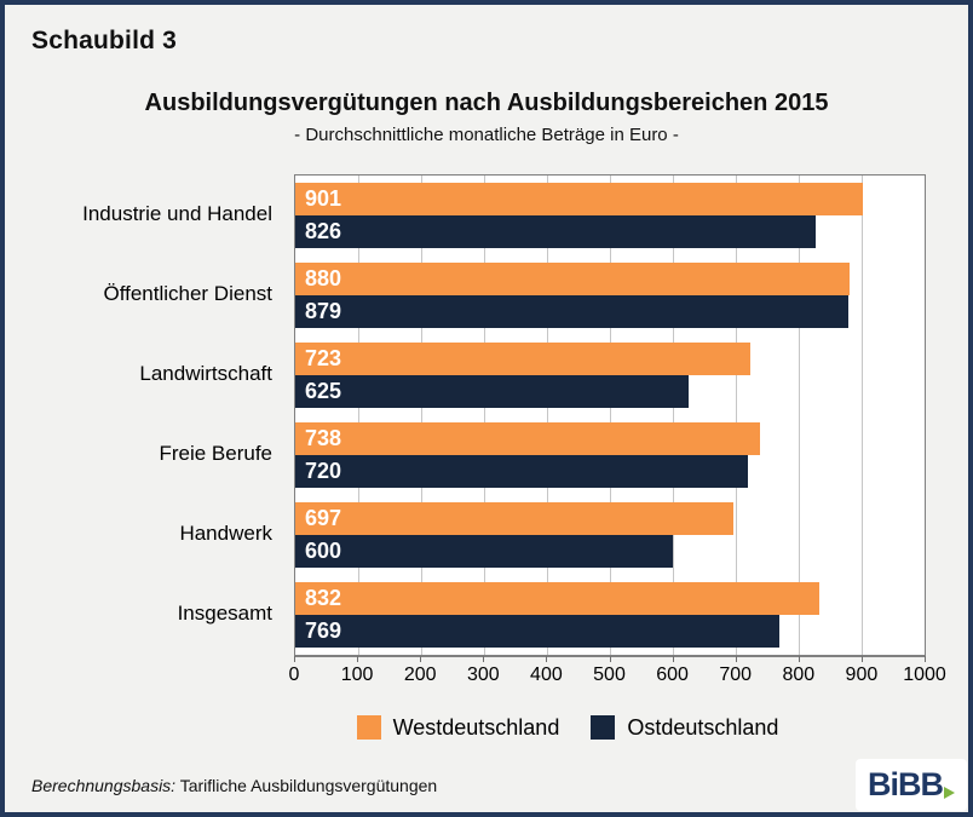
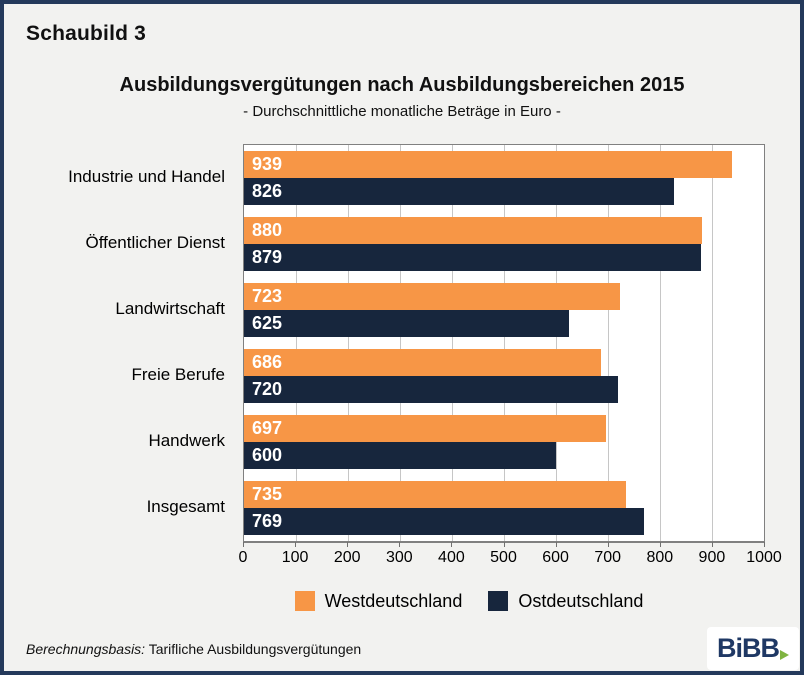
Westdeutschland/Industrie und Handel: 901 -> 939
Westdeutschland/Freie Berufe: 738 -> 686
Westdeutschland/Insgesamt: 832 -> 735
